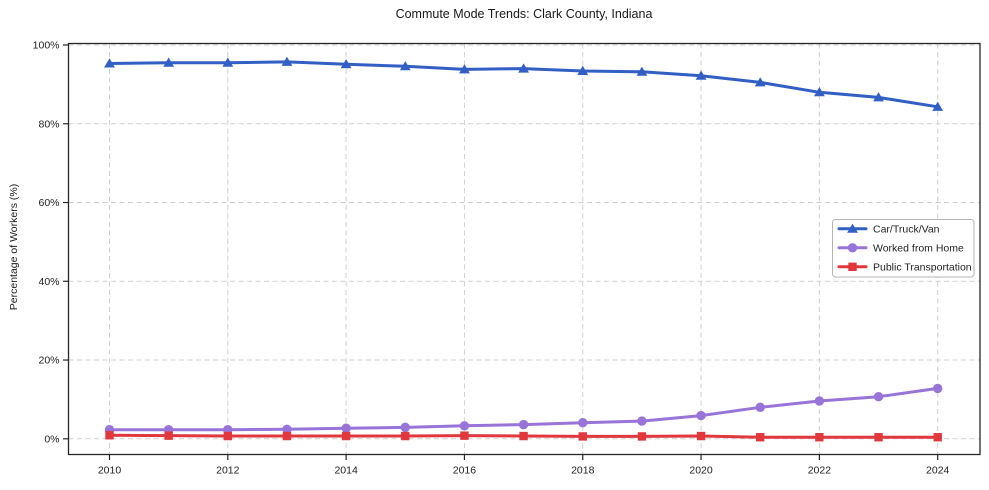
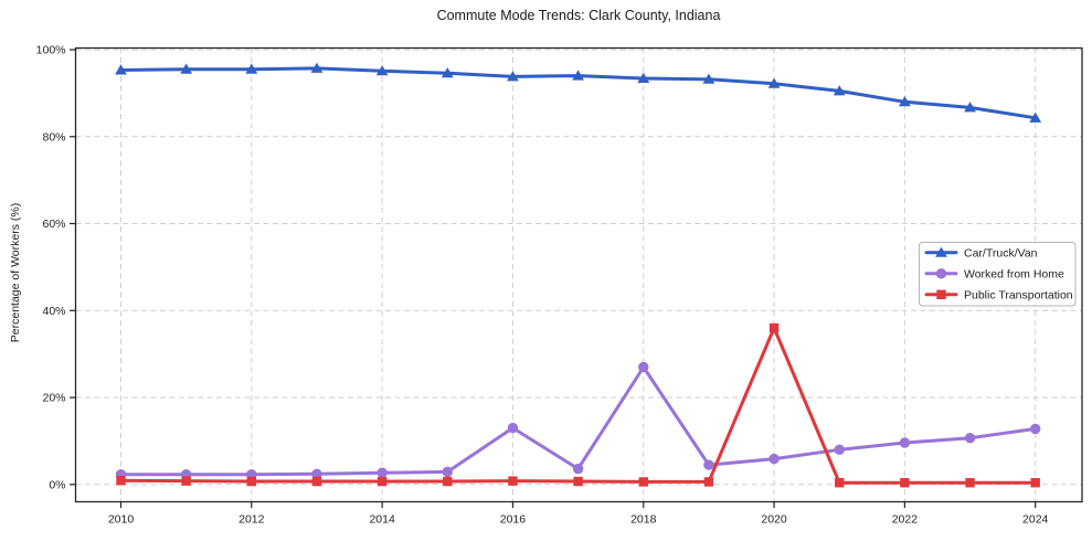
Worked from Home/2016: 3% -> 13%
Worked from Home/2018: 4% -> 27%
Public Transportation/2020: 1% -> 36%
